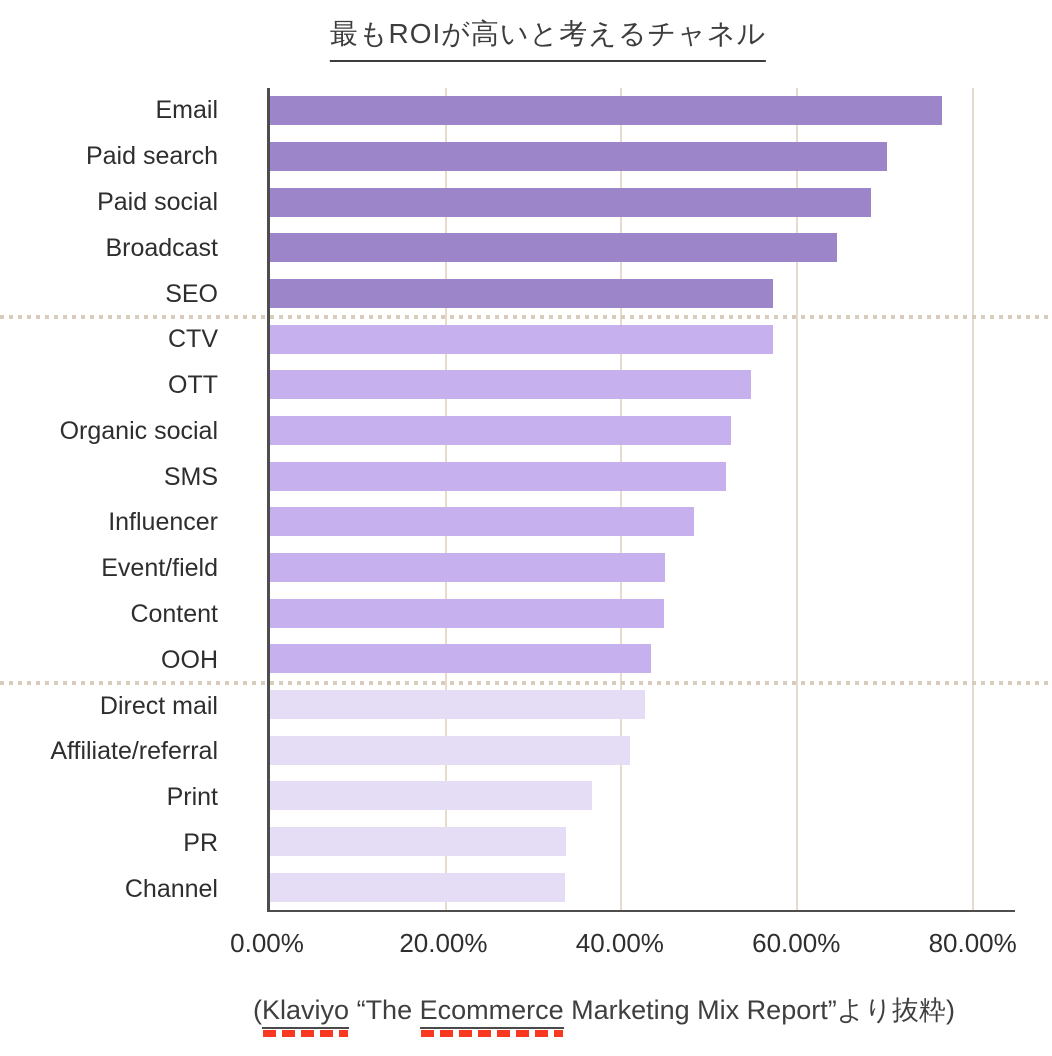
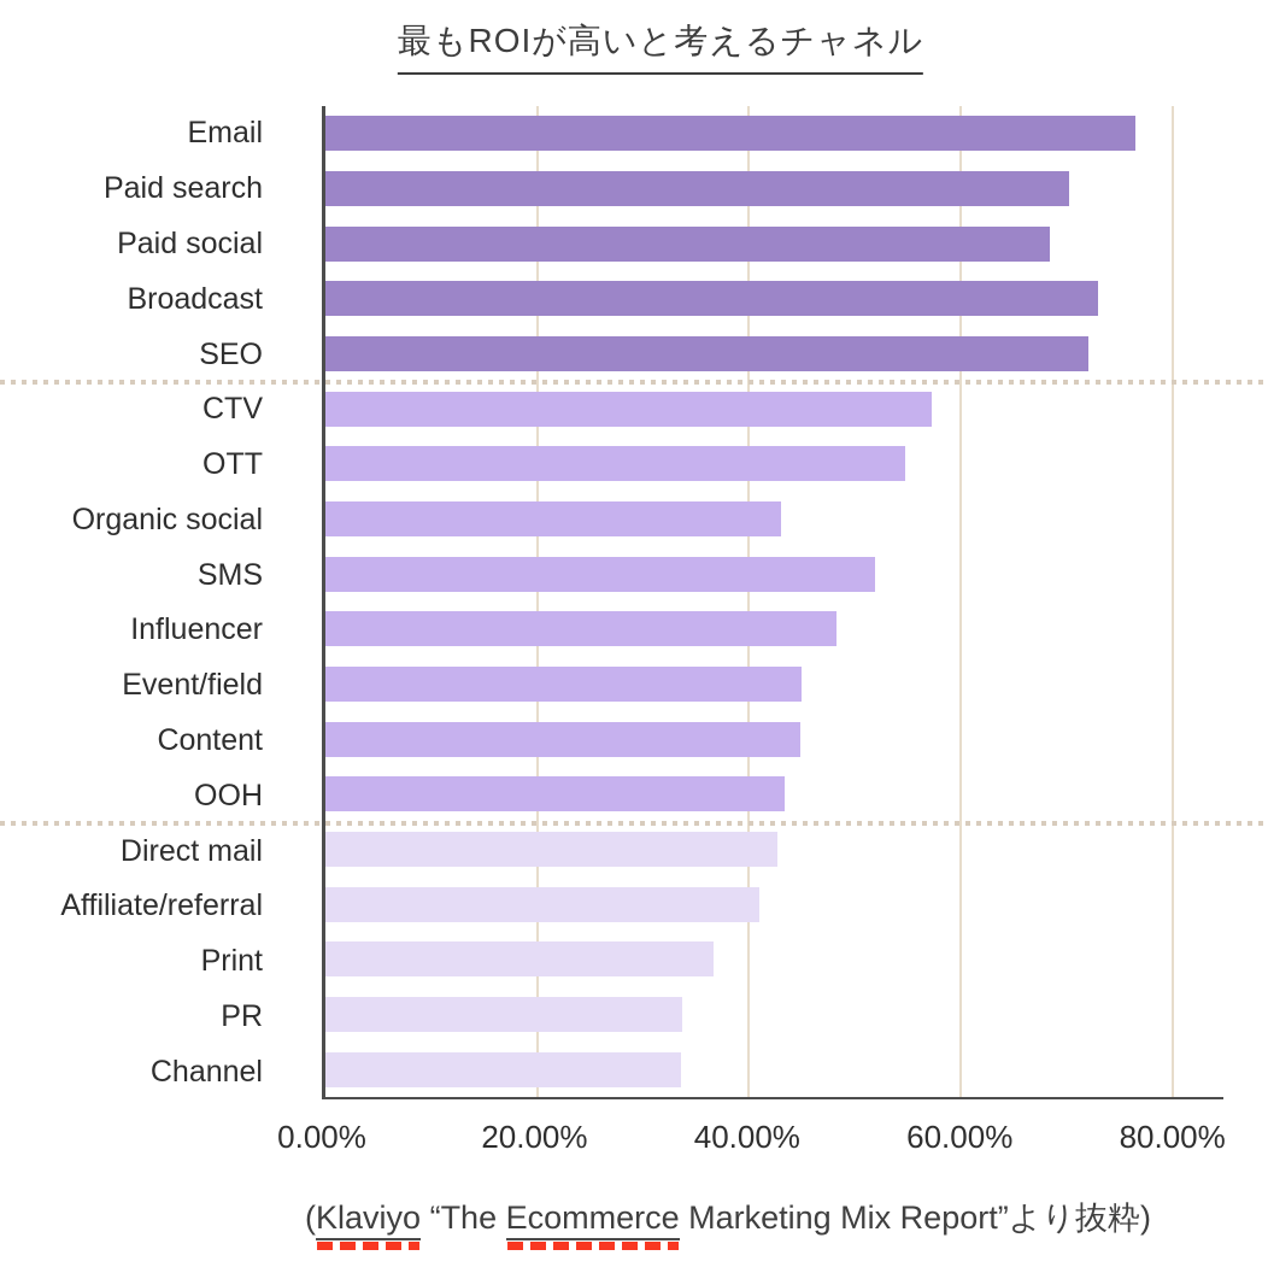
Broadcast: 64% -> 73%
SEO: 57% -> 72%
Organic social: 52% -> 43%
